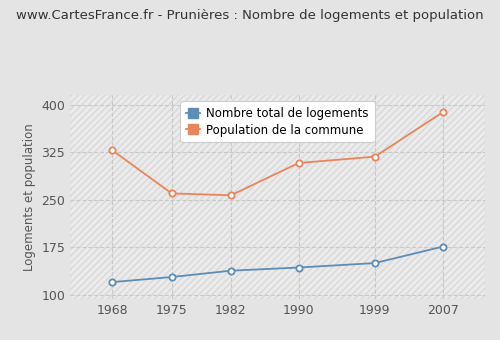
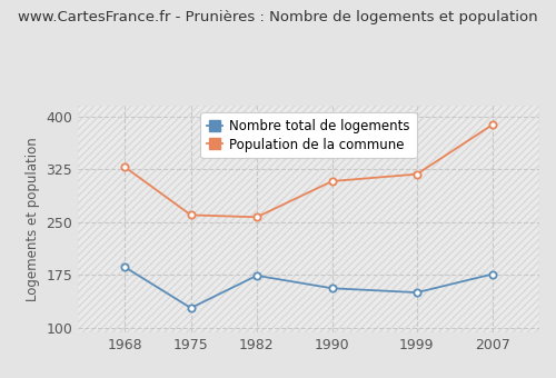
Nombre total de logements/1968: 120 -> 186
Nombre total de logements/1982: 138 -> 174
Nombre total de logements/1990: 143 -> 156
